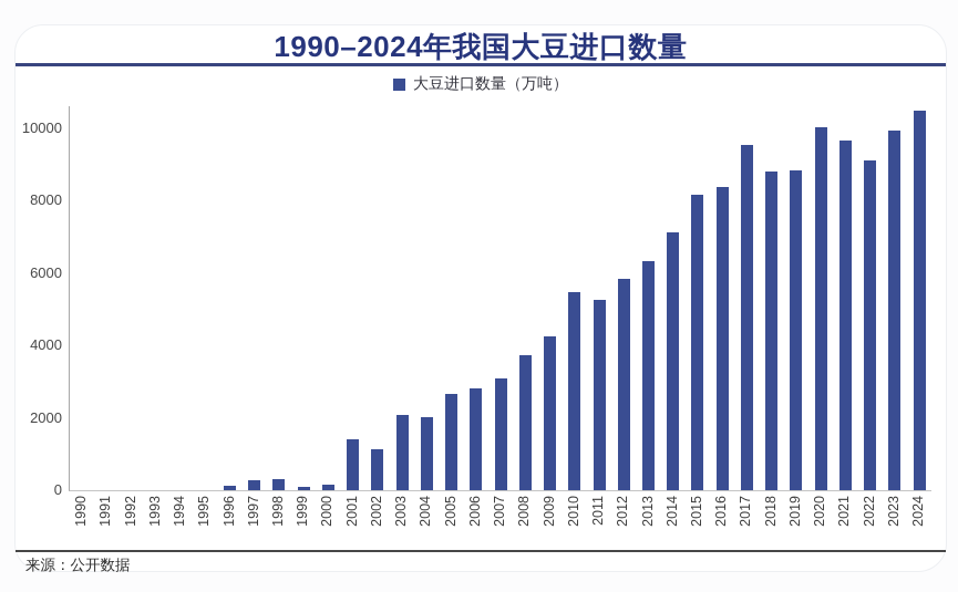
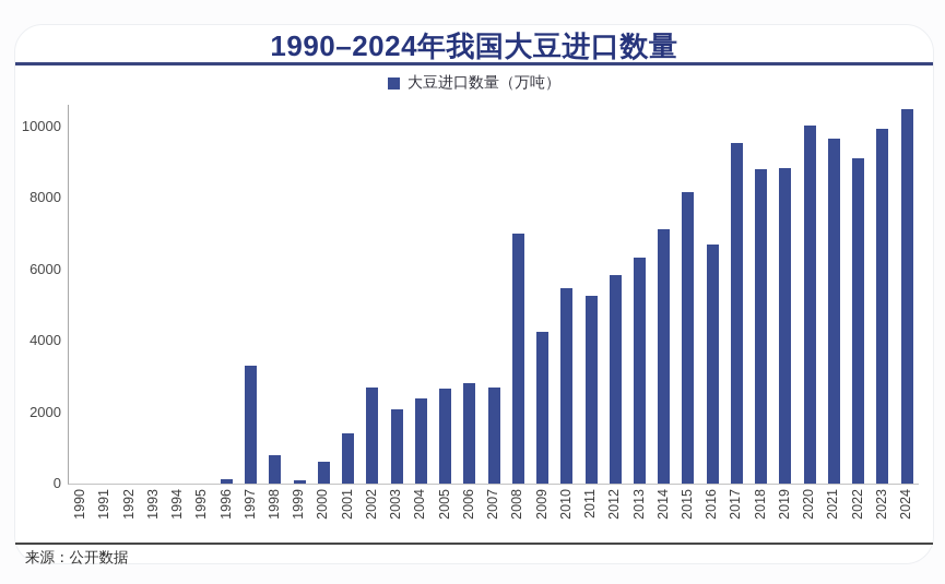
1997: 300 -> 3300
1998: 300 -> 800
2000: 200 -> 600
2002: 1100 -> 2700
2004: 2000 -> 2400
2007: 3100 -> 2700
2008: 3700 -> 7000
2016: 8400 -> 6700
